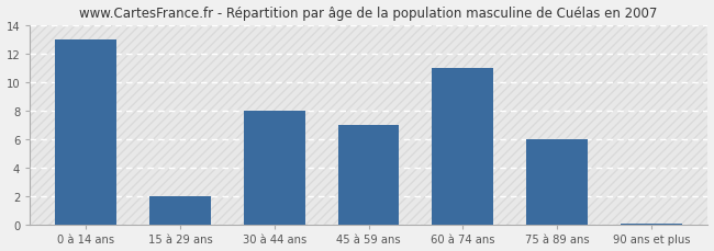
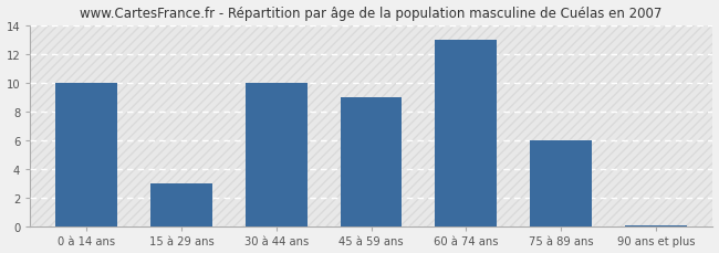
0 à 14 ans: 13.0 -> 10.0
15 à 29 ans: 2.0 -> 3.0
30 à 44 ans: 8.0 -> 10.0
45 à 59 ans: 7.0 -> 9.0
60 à 74 ans: 11.0 -> 13.0
